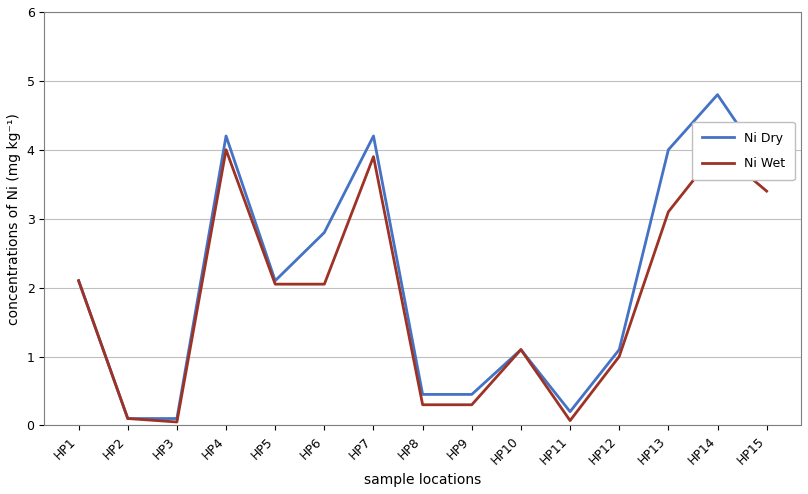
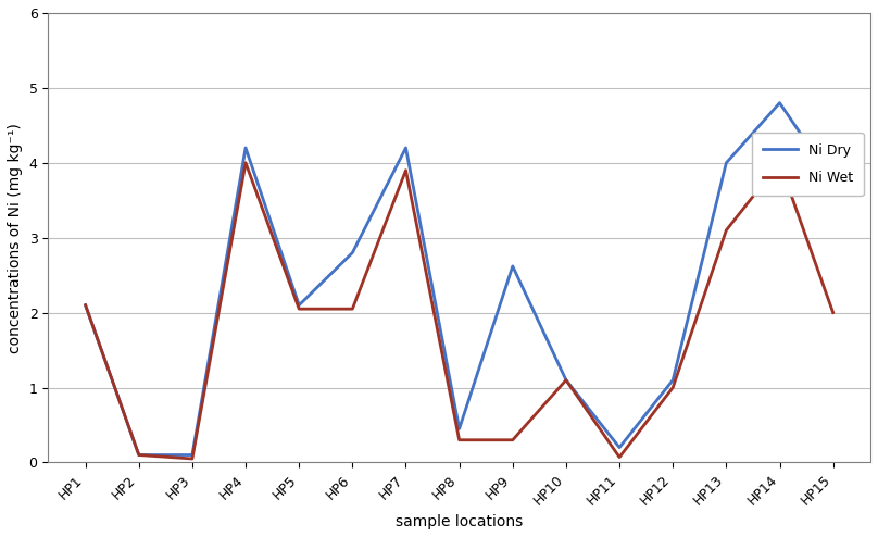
Ni Dry/HP9: 0.45 -> 2.62
Ni Wet/HP15: 3.40 -> 2.00
